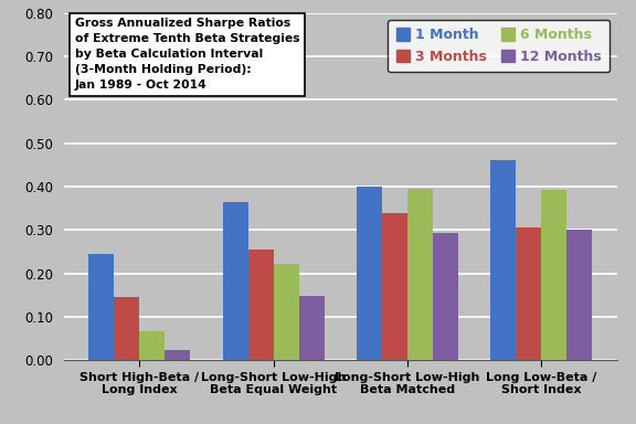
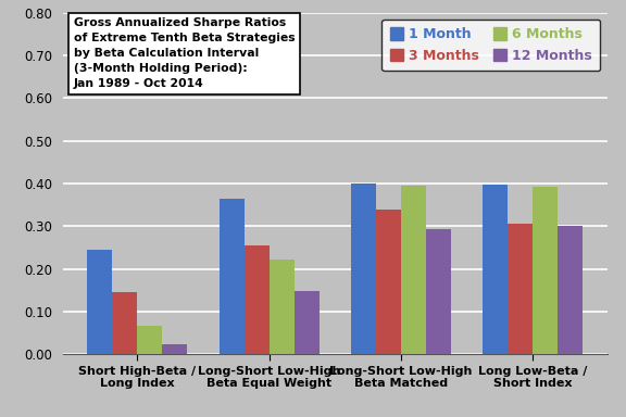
1 Month/Long Low-Beta / Short Index: 0.460 -> 0.398
